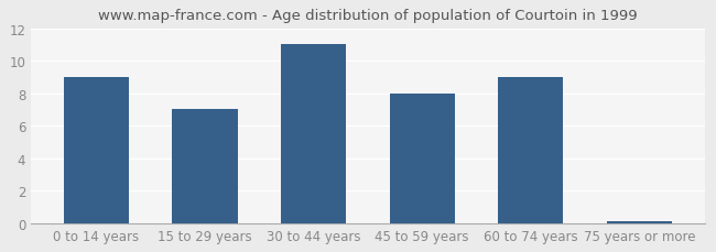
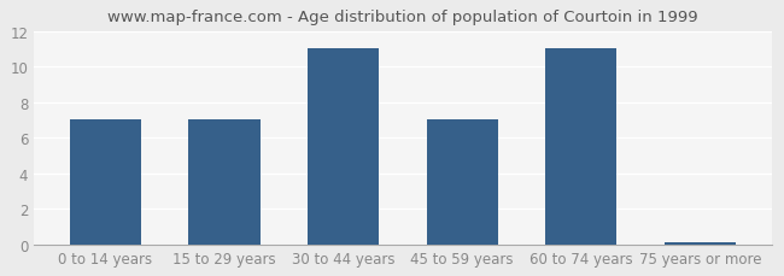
0 to 14 years: 9.0 -> 7.0
45 to 59 years: 8.0 -> 7.0
60 to 74 years: 9.0 -> 11.0
